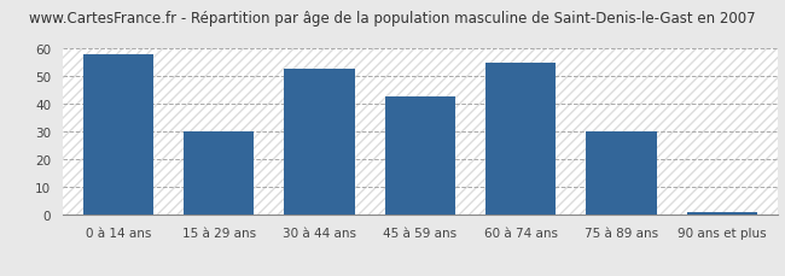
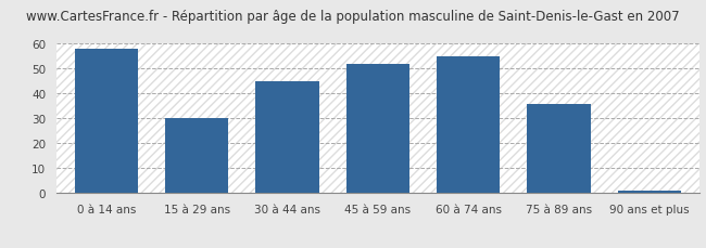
30 à 44 ans: 53 -> 45
45 à 59 ans: 43 -> 52
75 à 89 ans: 30 -> 36
